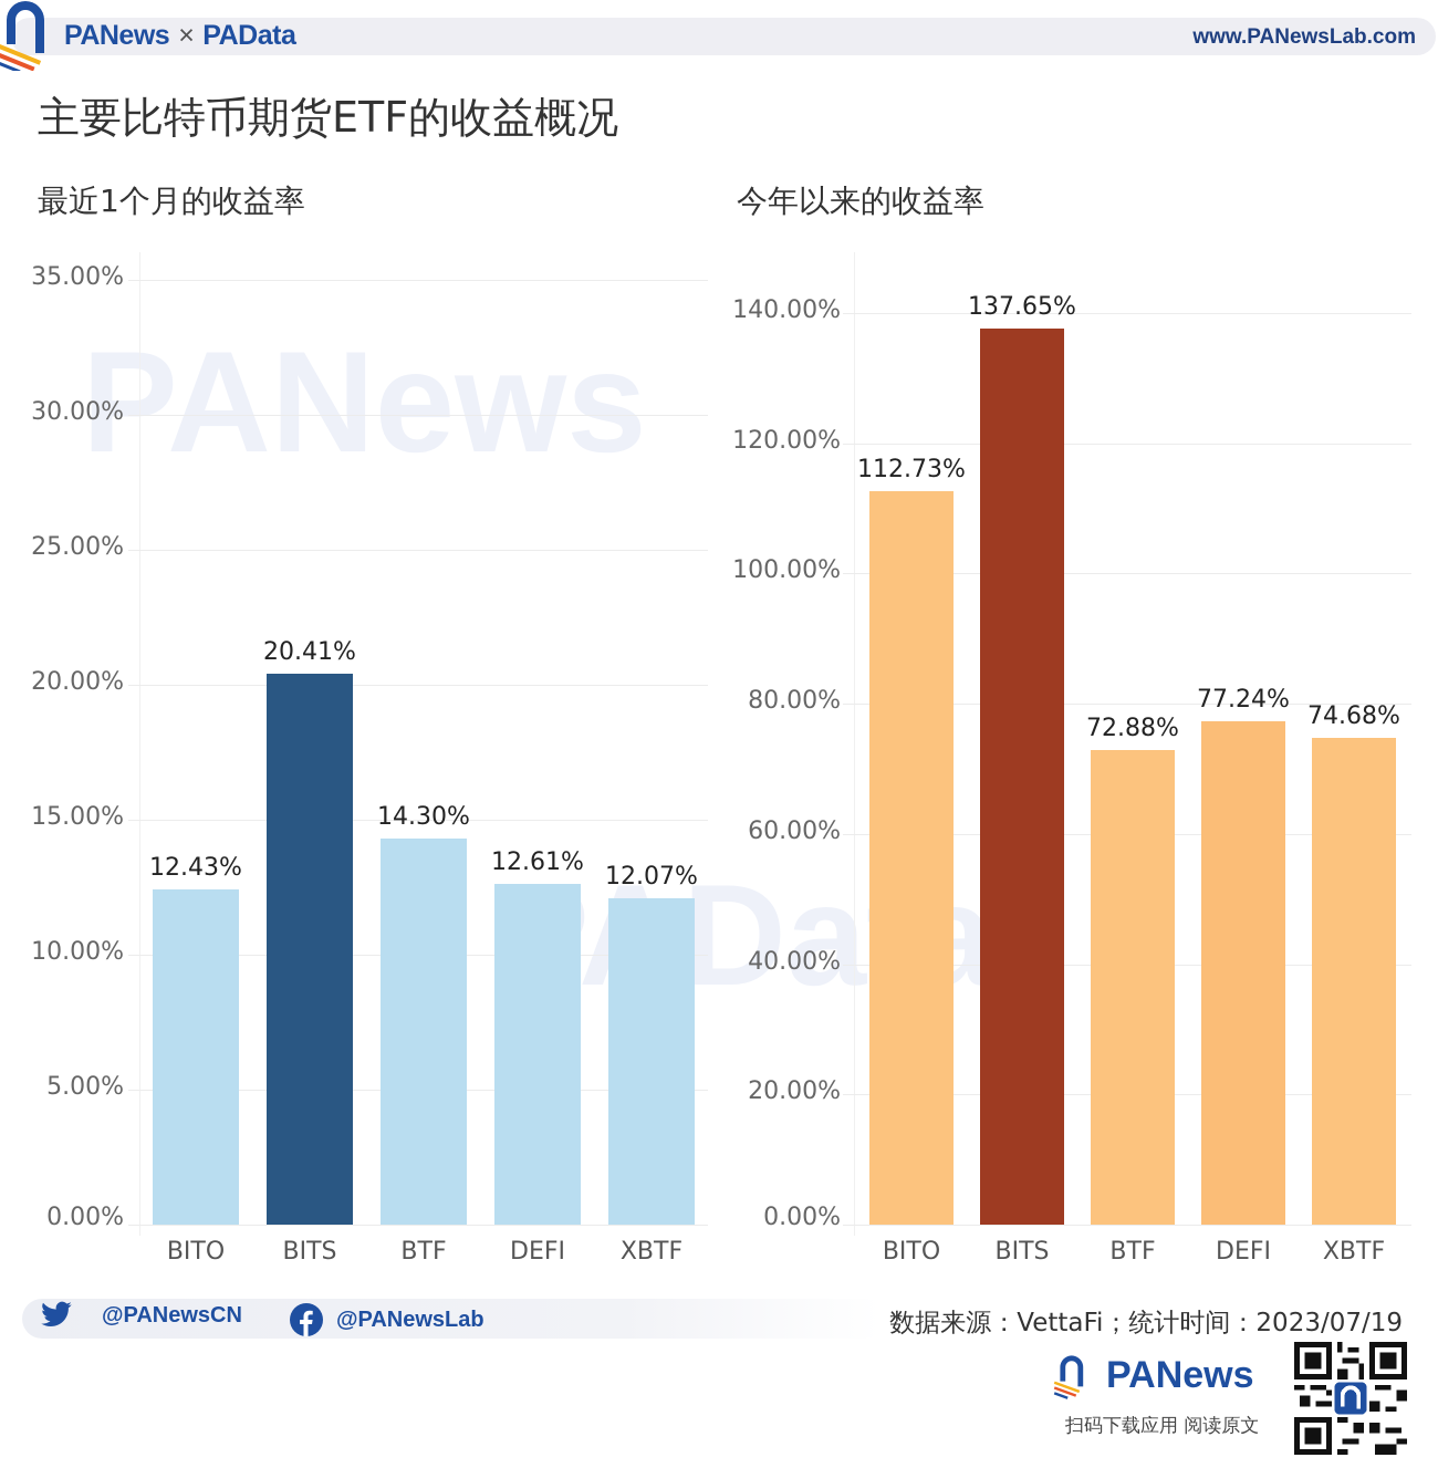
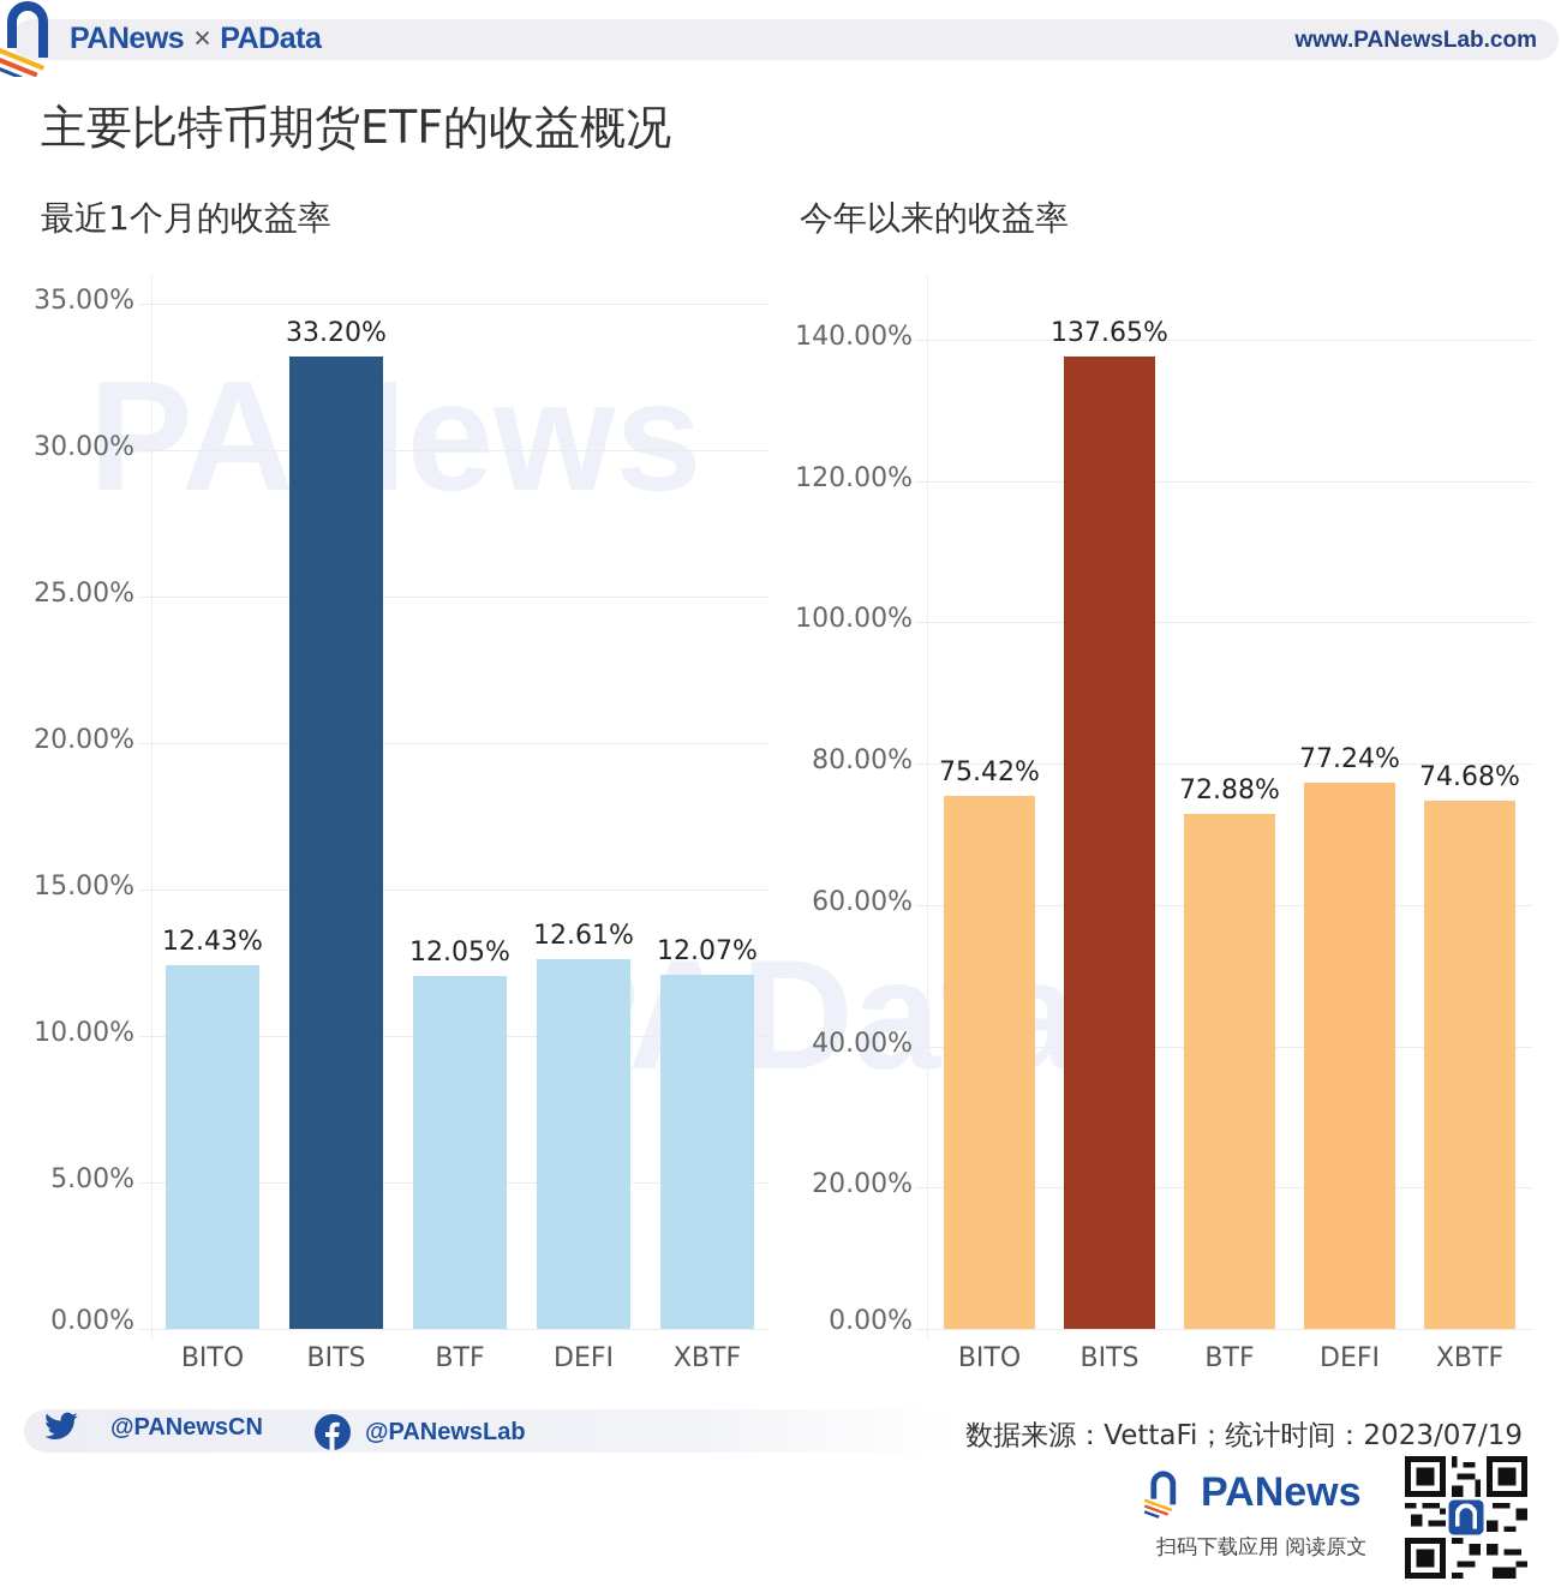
最近1个月的收益率/BITS: 20.41% -> 33.20%
最近1个月的收益率/BTF: 14.30% -> 12.05%
今年以来的收益率/BITO: 112.73% -> 75.42%
